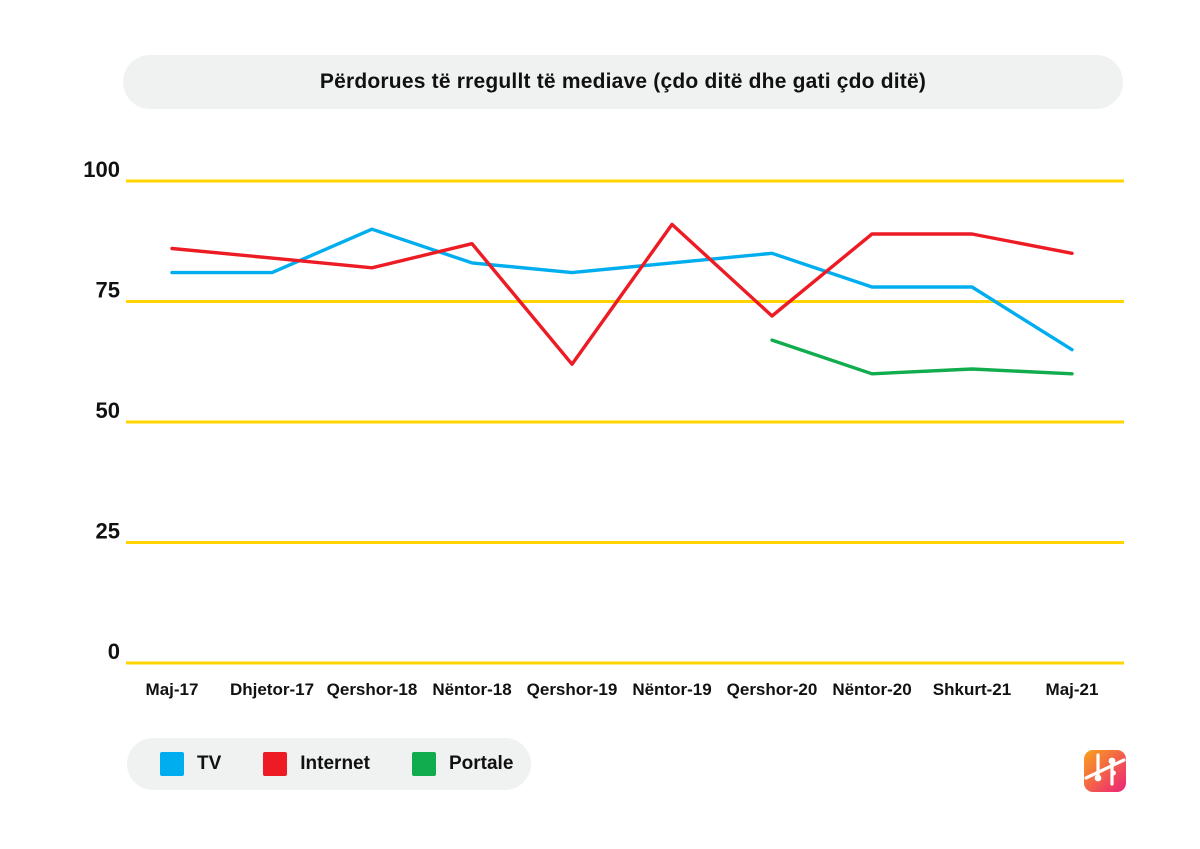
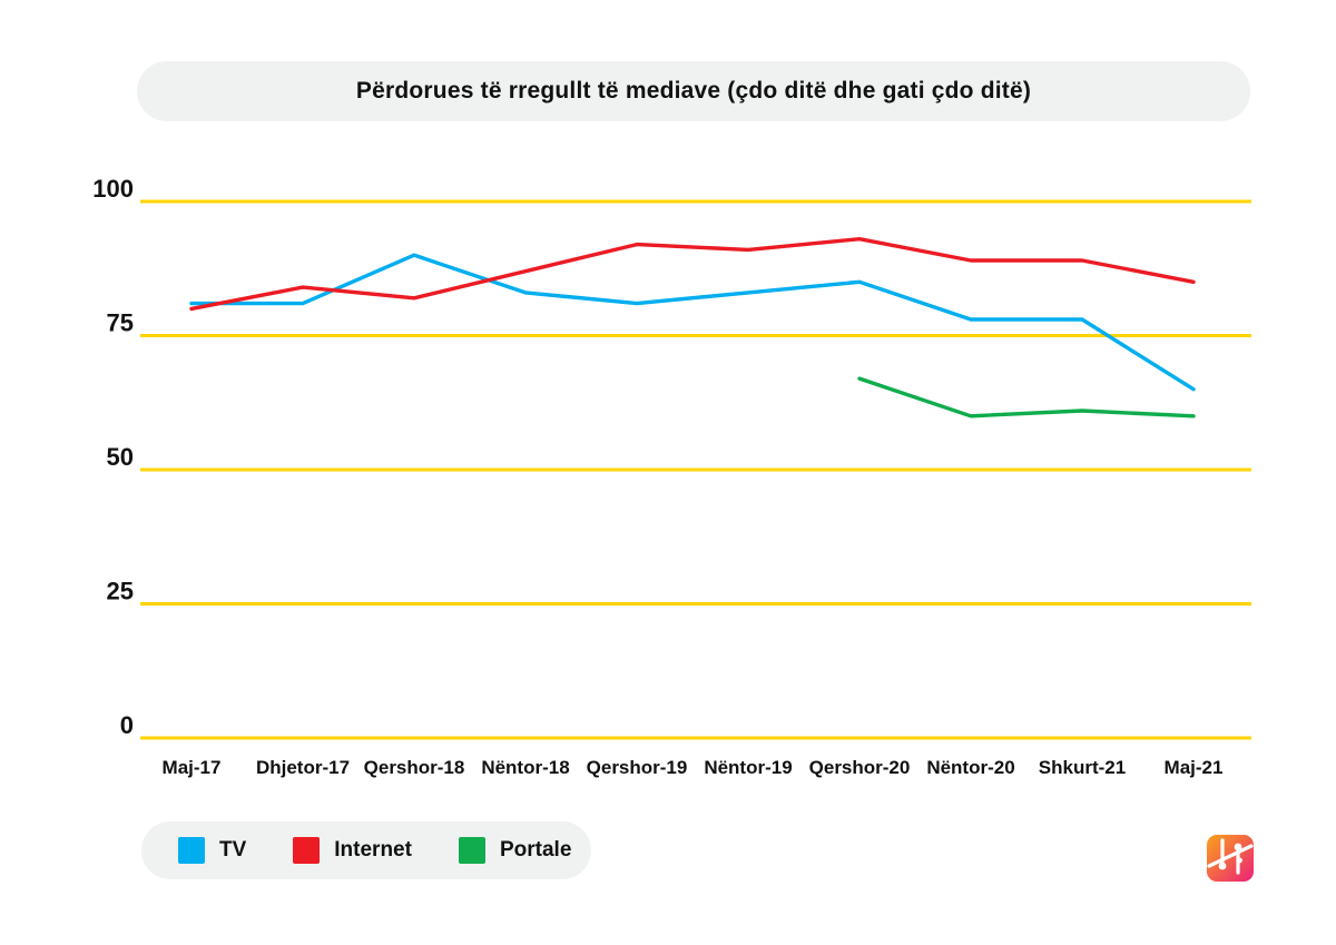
Internet/Maj-17: 86 -> 80
Internet/Qershor-19: 62 -> 92
Internet/Qershor-20: 72 -> 93
